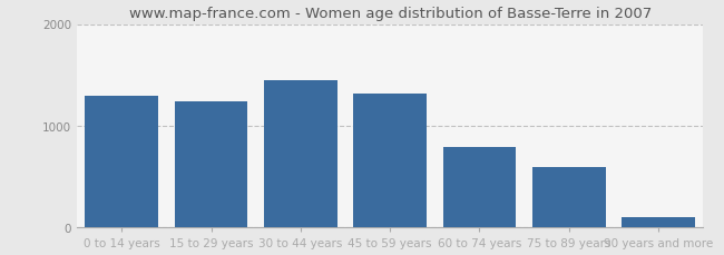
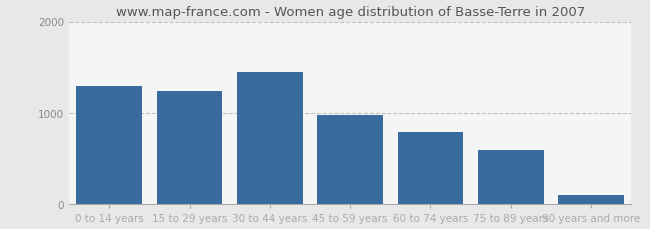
45 to 59 years: 1320 -> 980
